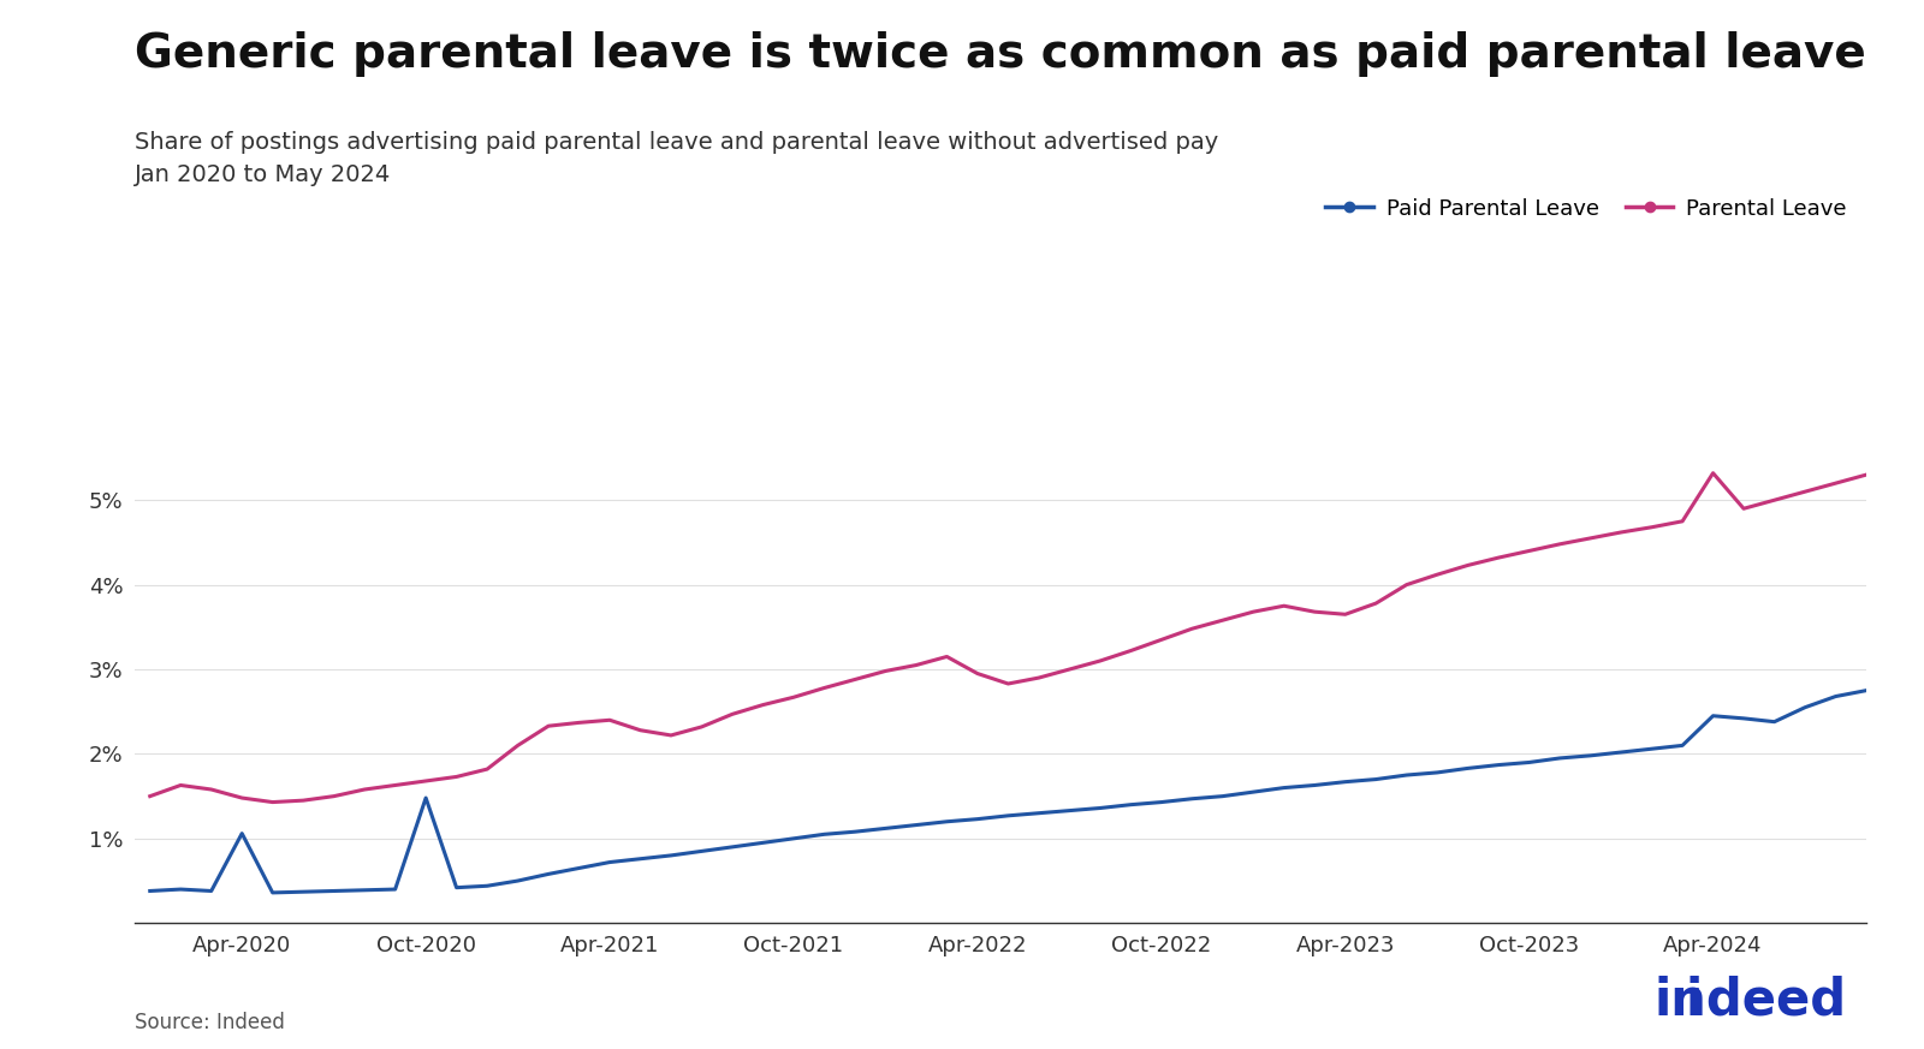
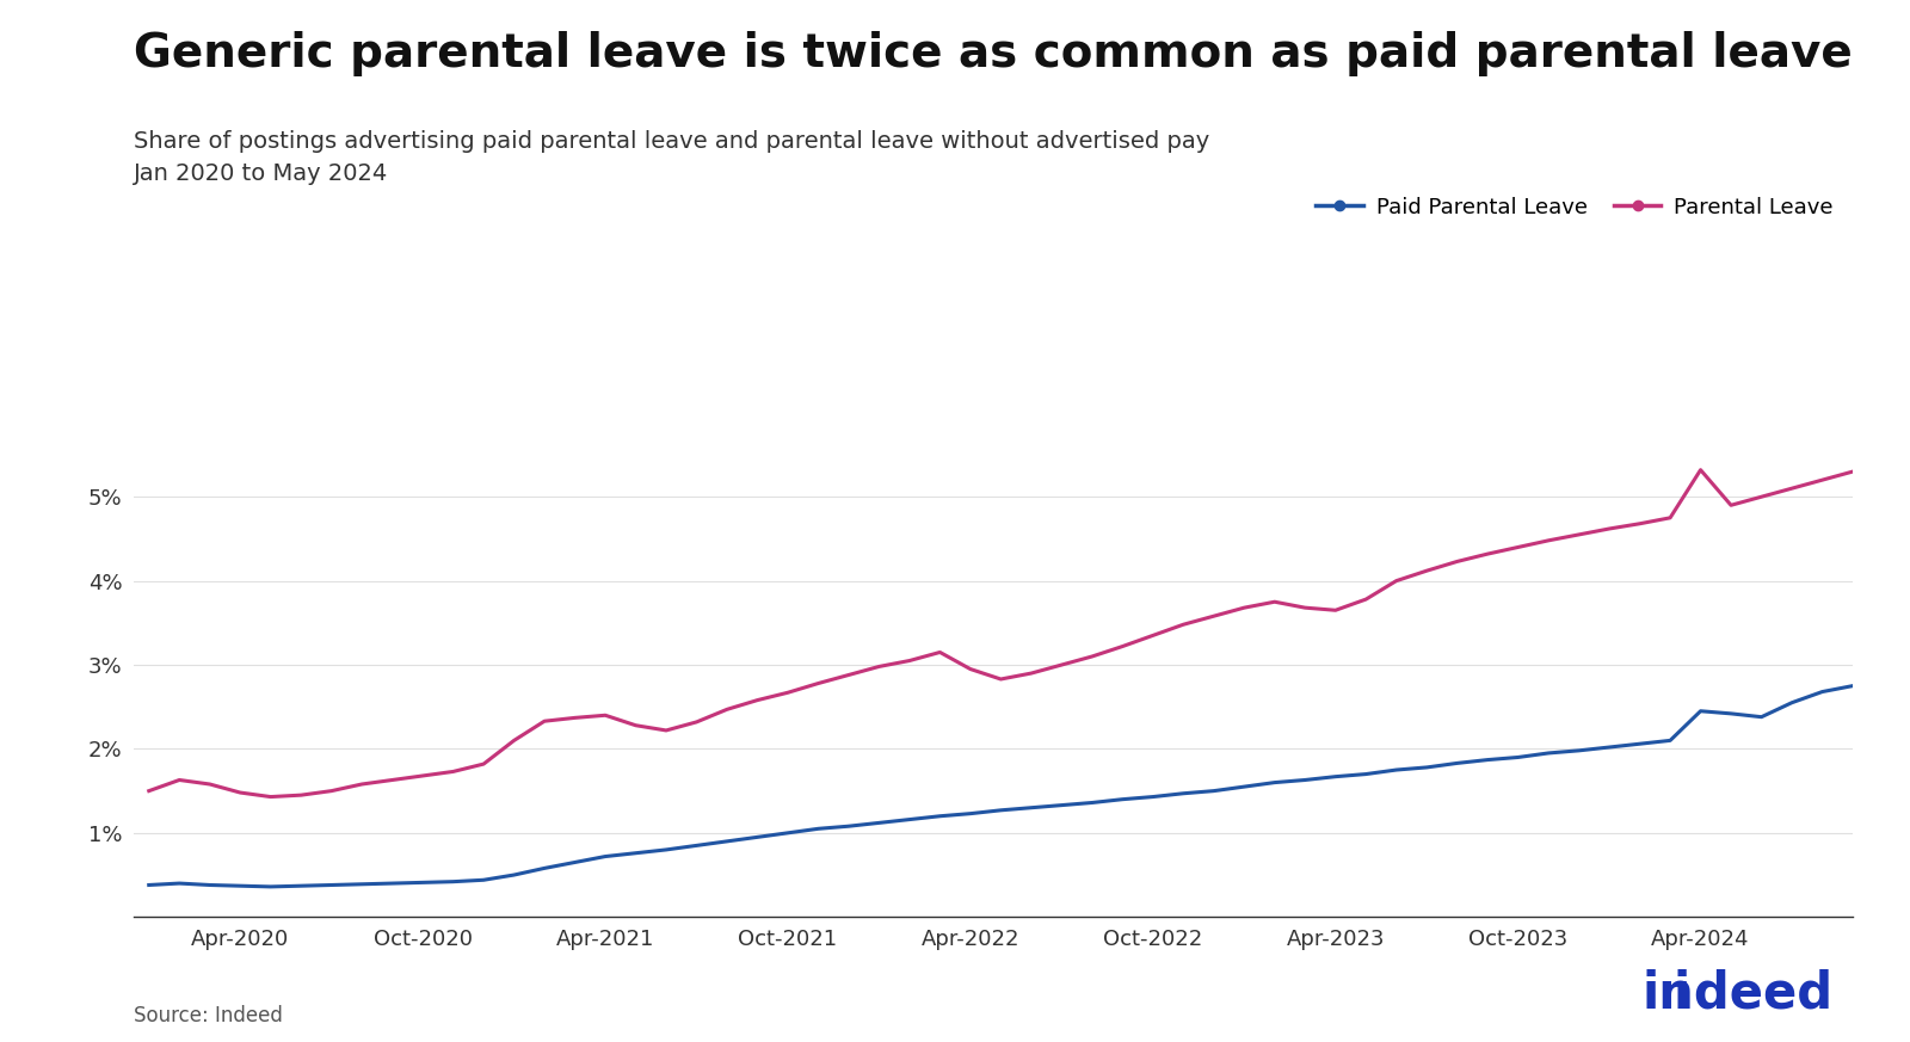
Paid Parental Leave/Apr-2020: 1.06% -> 0.37%
Paid Parental Leave/Oct-2020: 1.48% -> 0.41%
